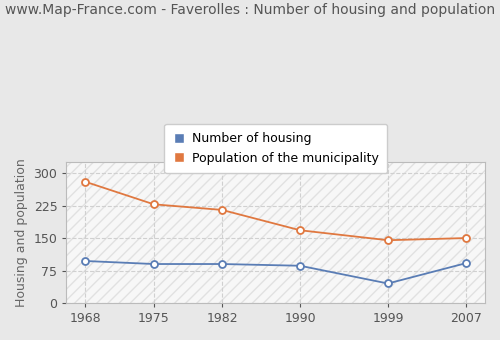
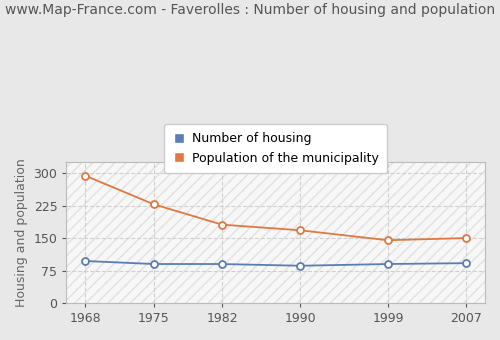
Population of the municipality/1968: 280 -> 294
Population of the municipality/1982: 215 -> 181
Number of housing/1999: 45 -> 90
